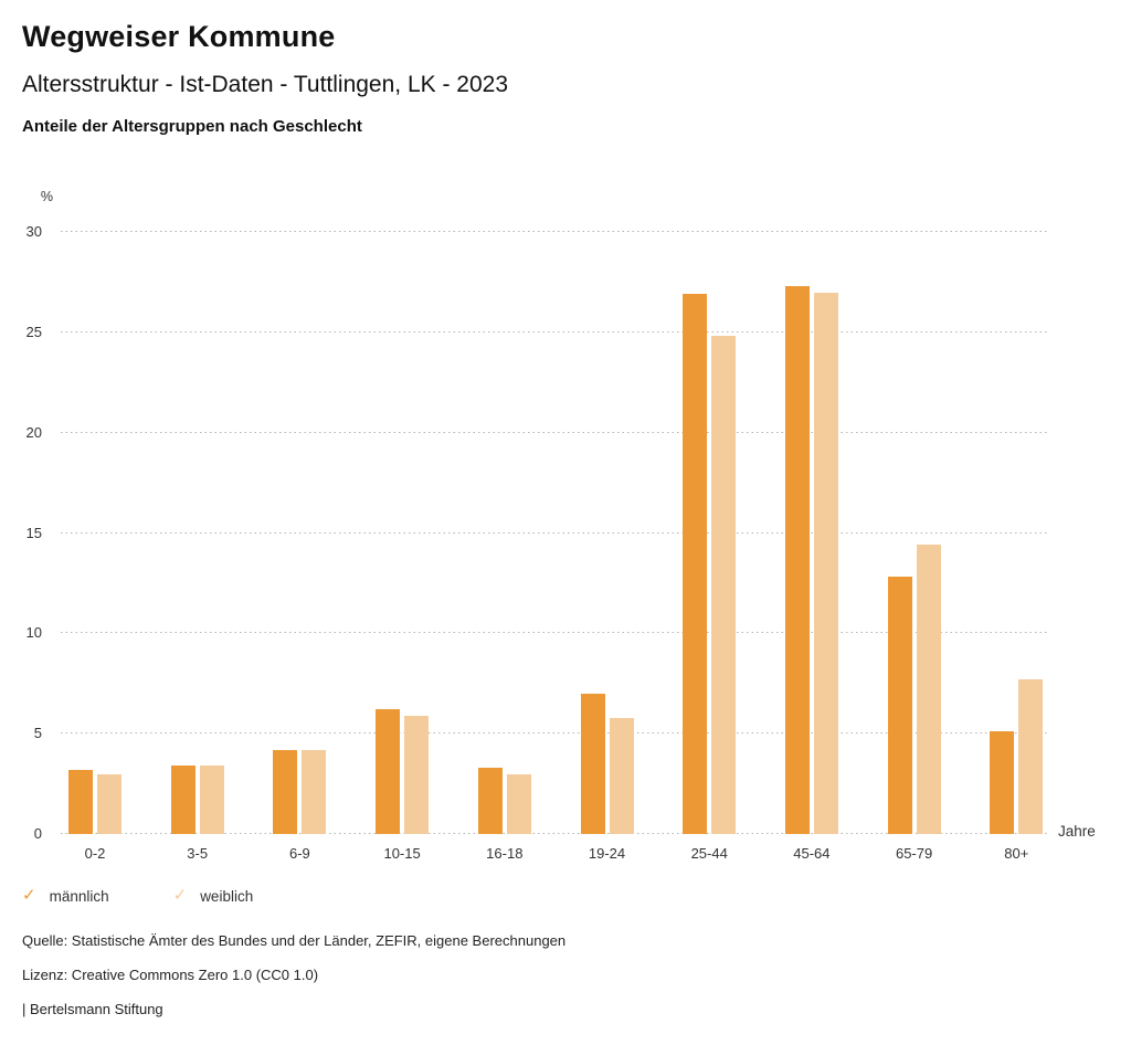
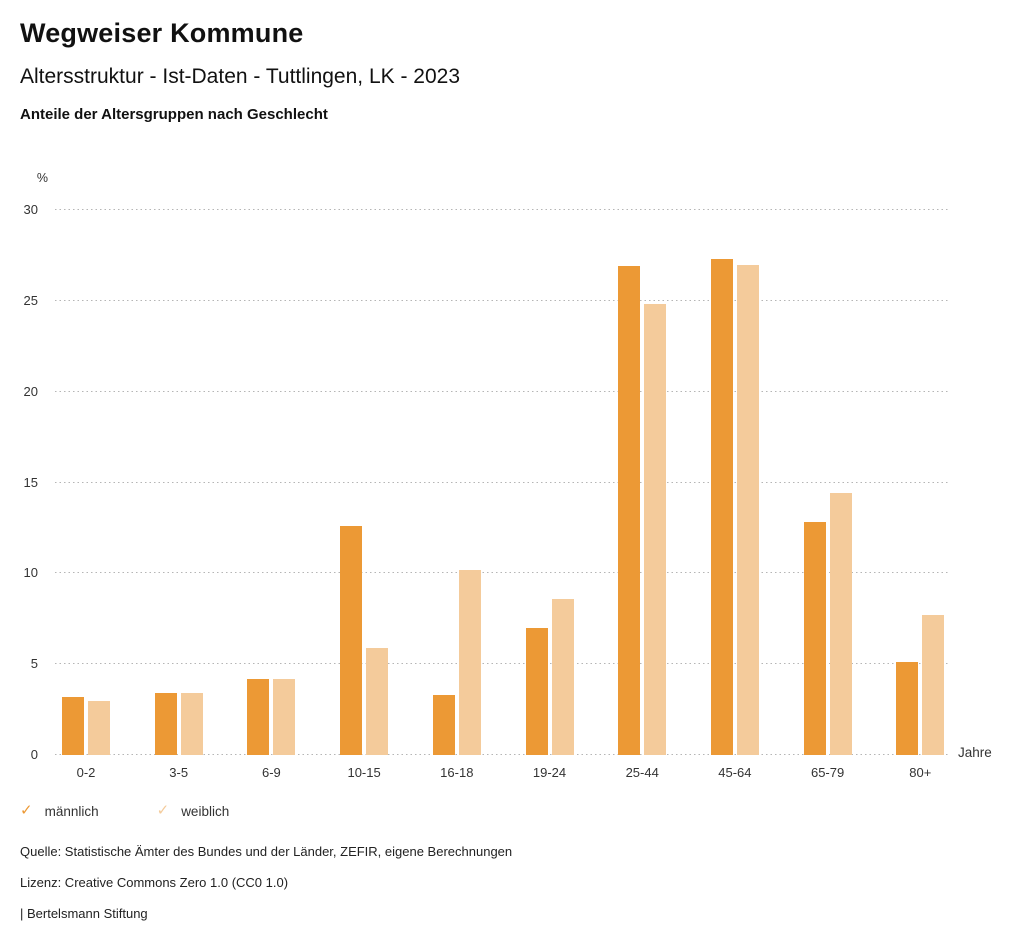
männlich/10-15: 6.2 -> 12.6
weiblich/16-18: 3.0 -> 10.2
weiblich/19-24: 5.8 -> 8.6
